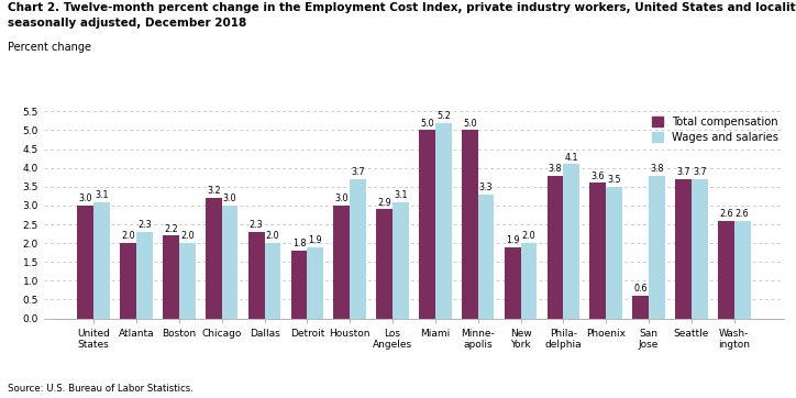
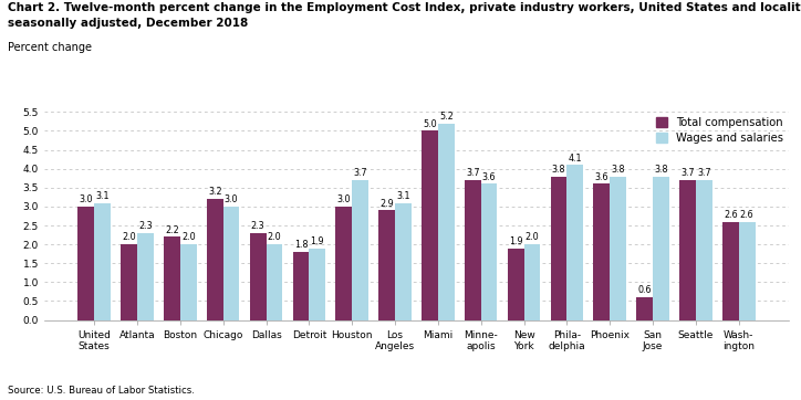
Total compensation/Minne- apolis: 5.0 -> 3.7
Wages and salaries/Minne- apolis: 3.3 -> 3.6
Wages and salaries/Phoenix: 3.5 -> 3.8
